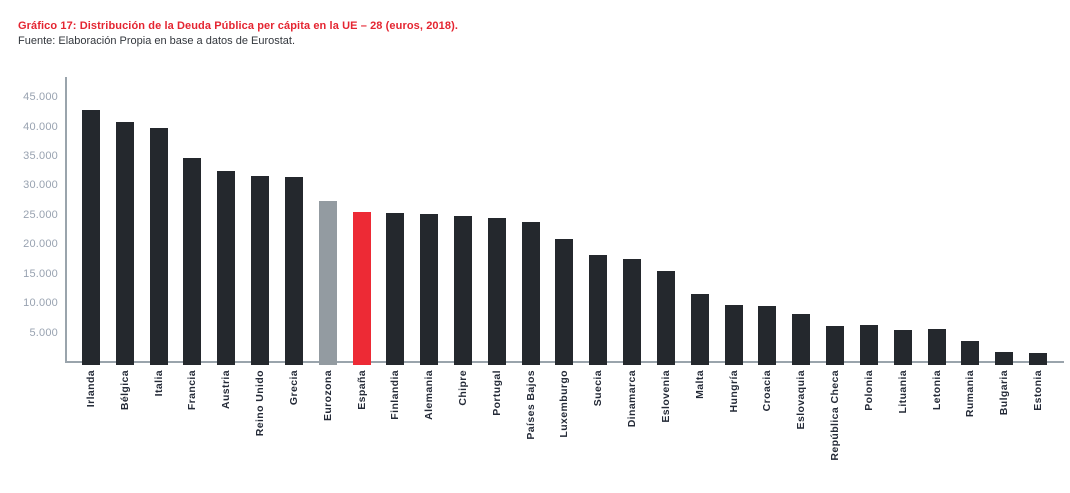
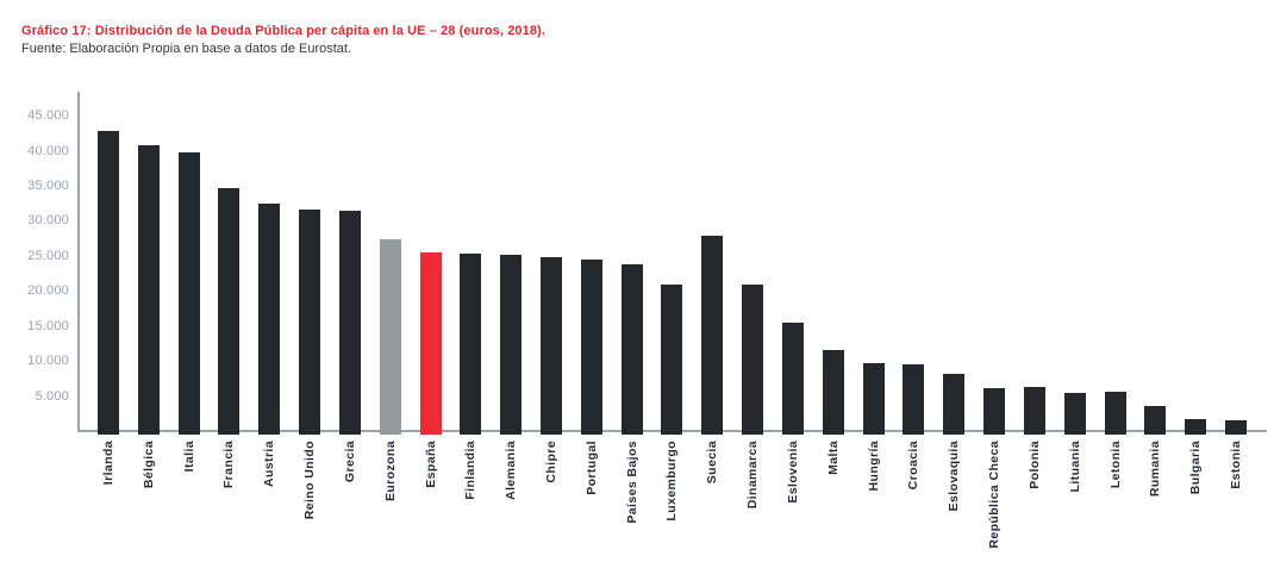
Suecia: 18000 -> 28000
Dinamarca: 18000 -> 21000
